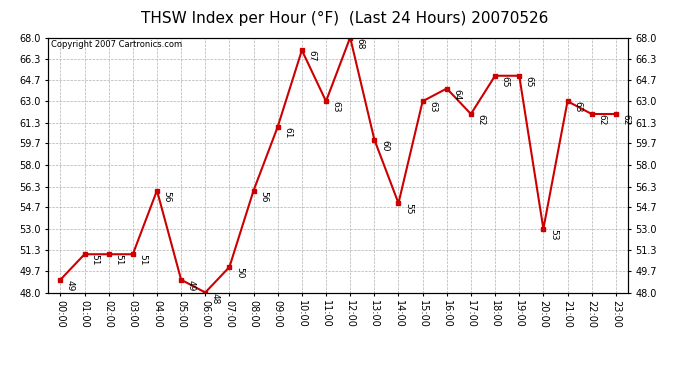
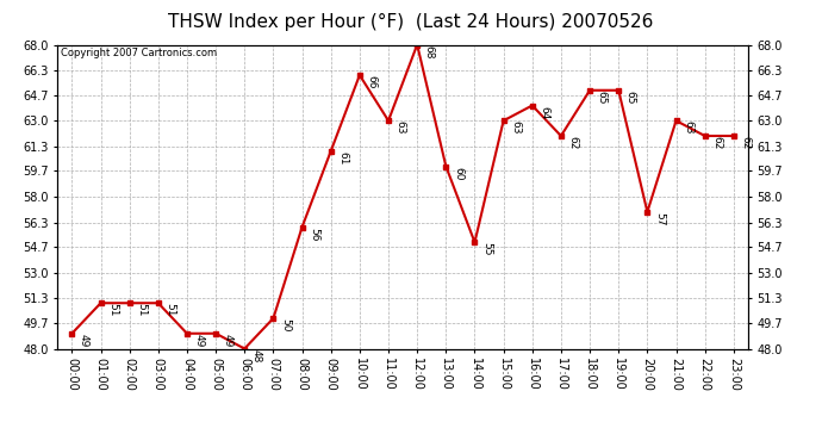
04:00: 56 -> 49
10:00: 67 -> 66
20:00: 53 -> 57
